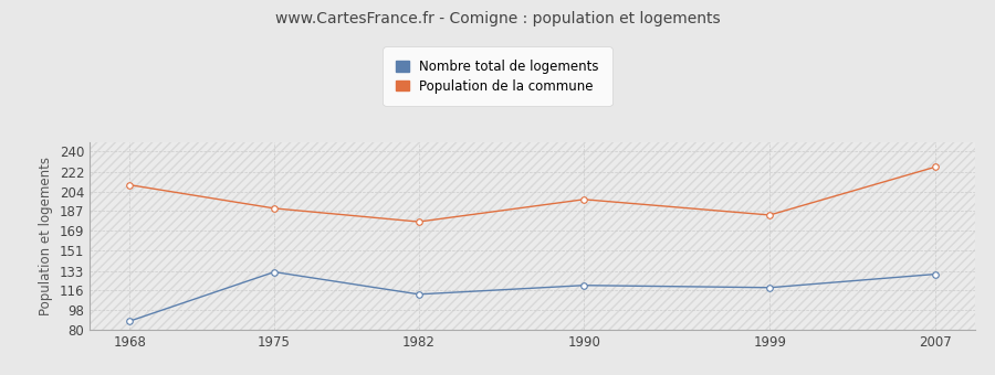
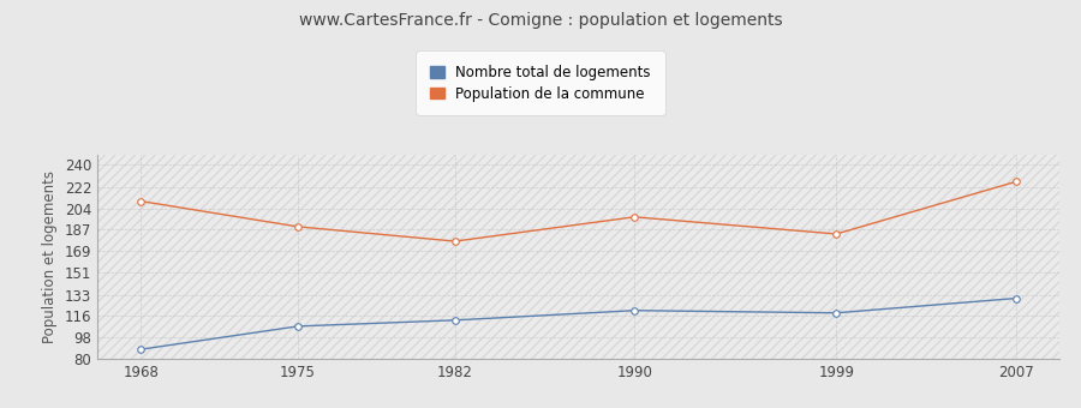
Nombre total de logements/1975: 132 -> 107
